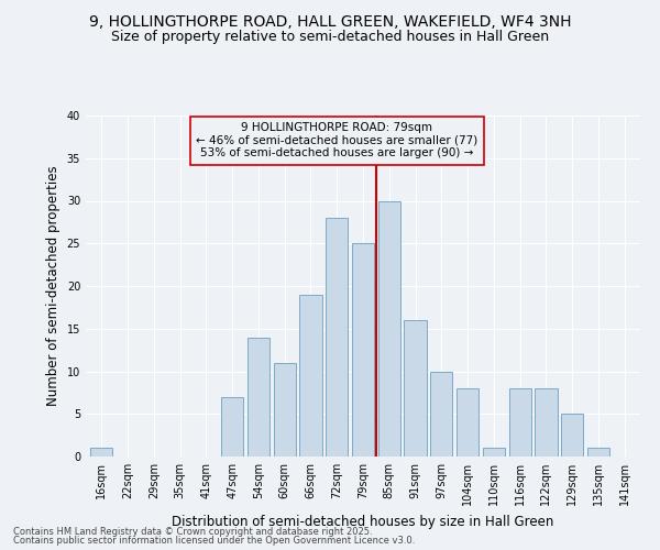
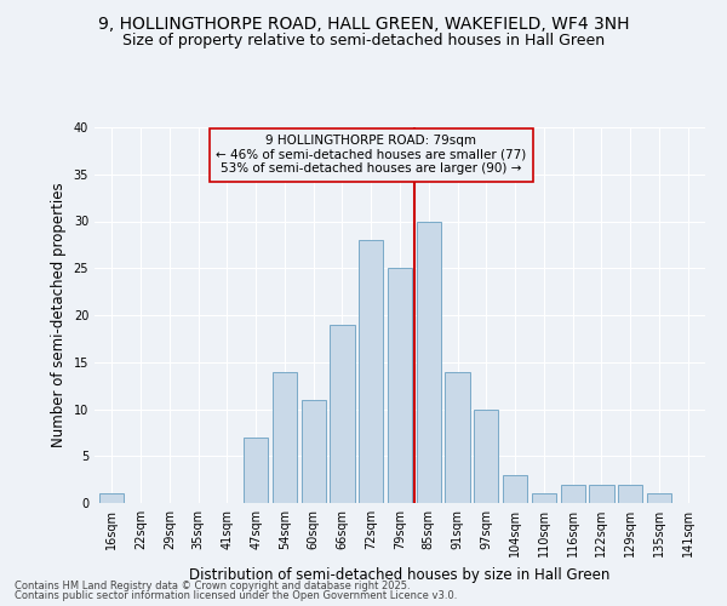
91sqm: 16 -> 14
104sqm: 8 -> 3
116sqm: 8 -> 2
122sqm: 8 -> 2
129sqm: 5 -> 2
